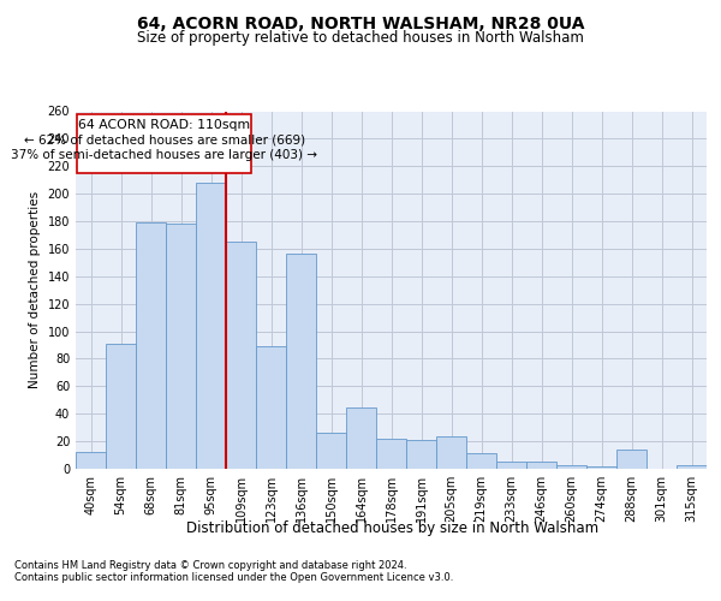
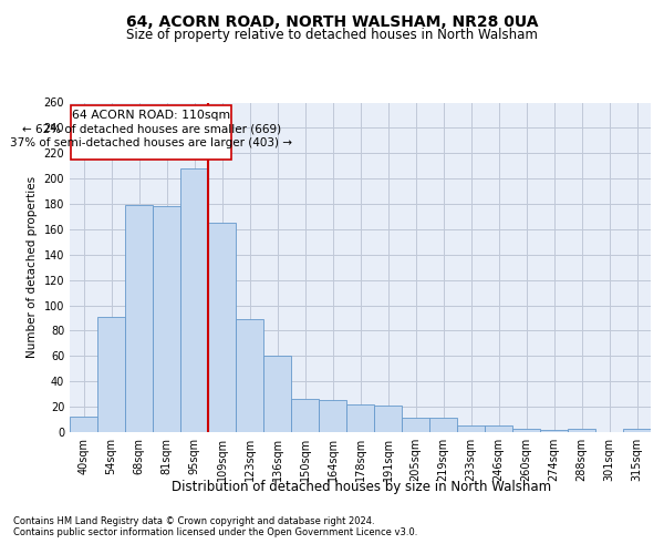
136sqm: 156 -> 60
164sqm: 45 -> 25
205sqm: 24 -> 11
288sqm: 14 -> 3
